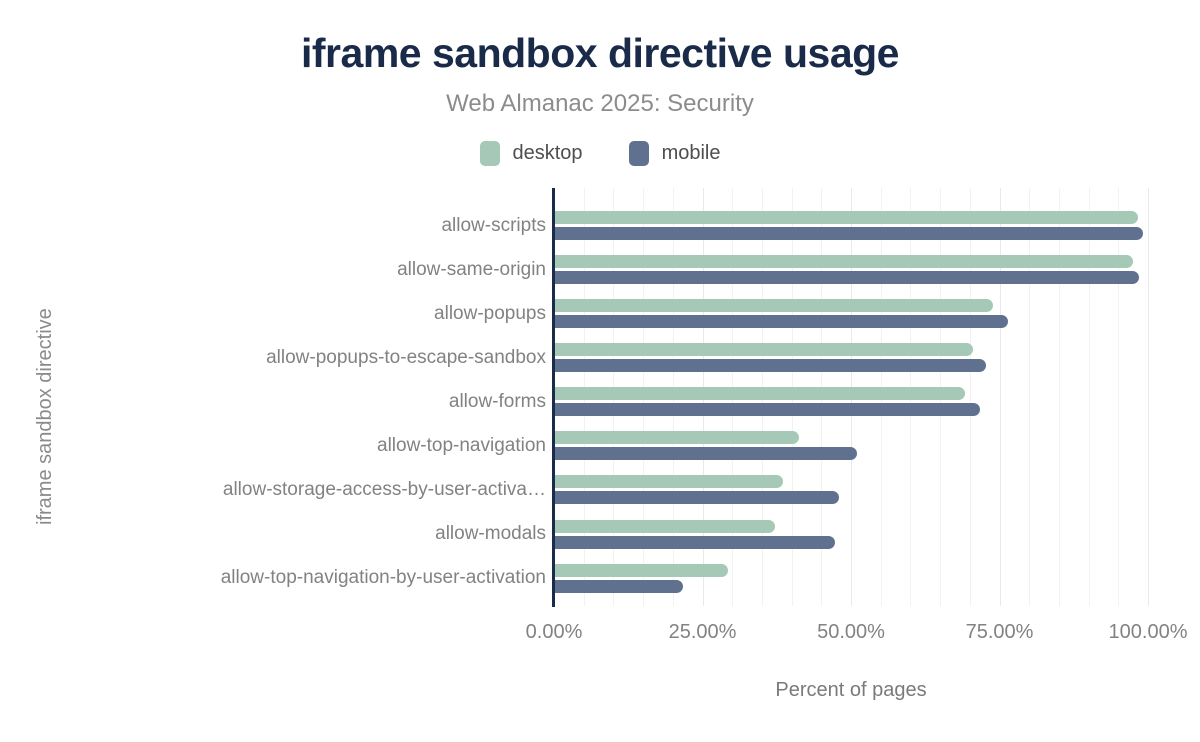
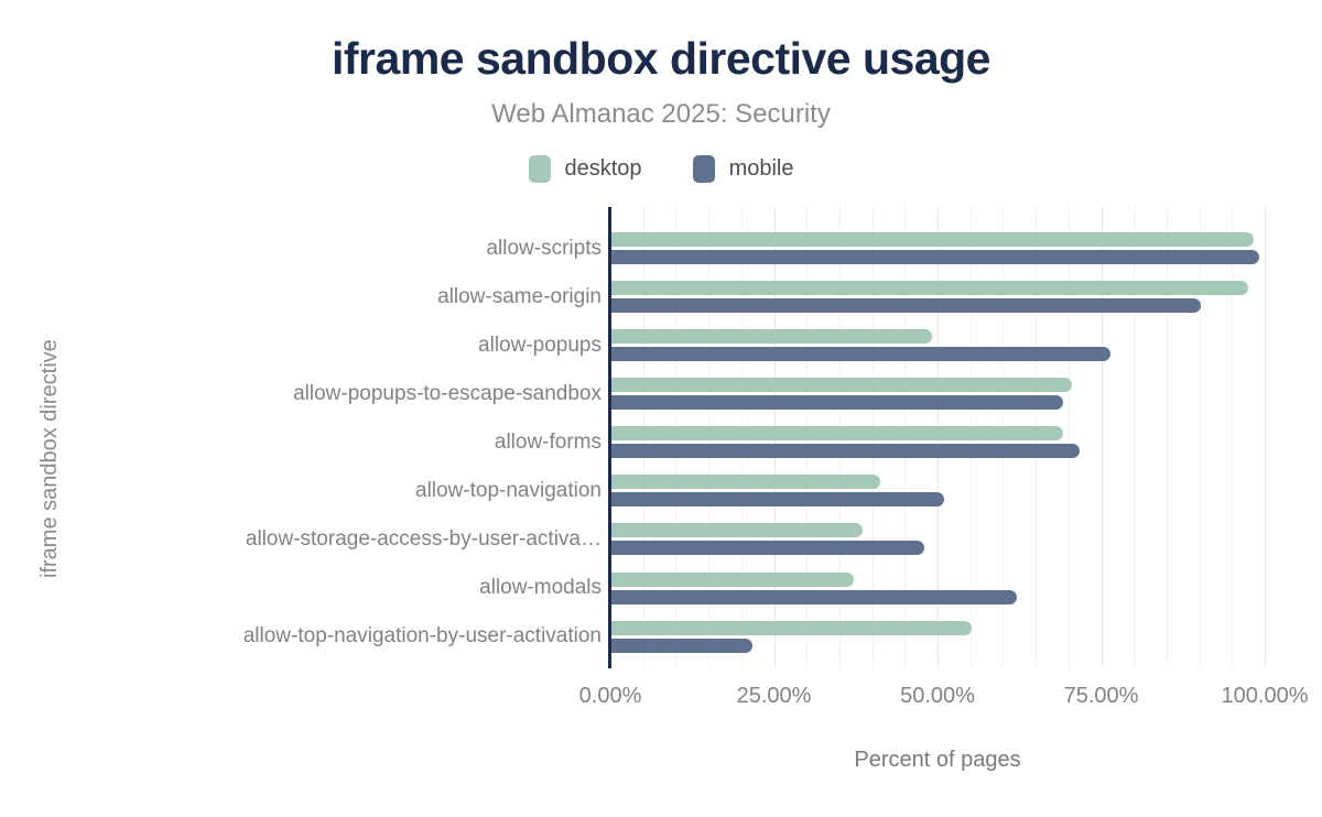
mobile/allow-same-origin: 98% -> 90%
desktop/allow-popups: 74% -> 49%
mobile/allow-popups-to-escape-sandbox: 73% -> 69%
mobile/allow-modals: 47% -> 62%
desktop/allow-top-navigation-by-user-activation: 29% -> 55%
